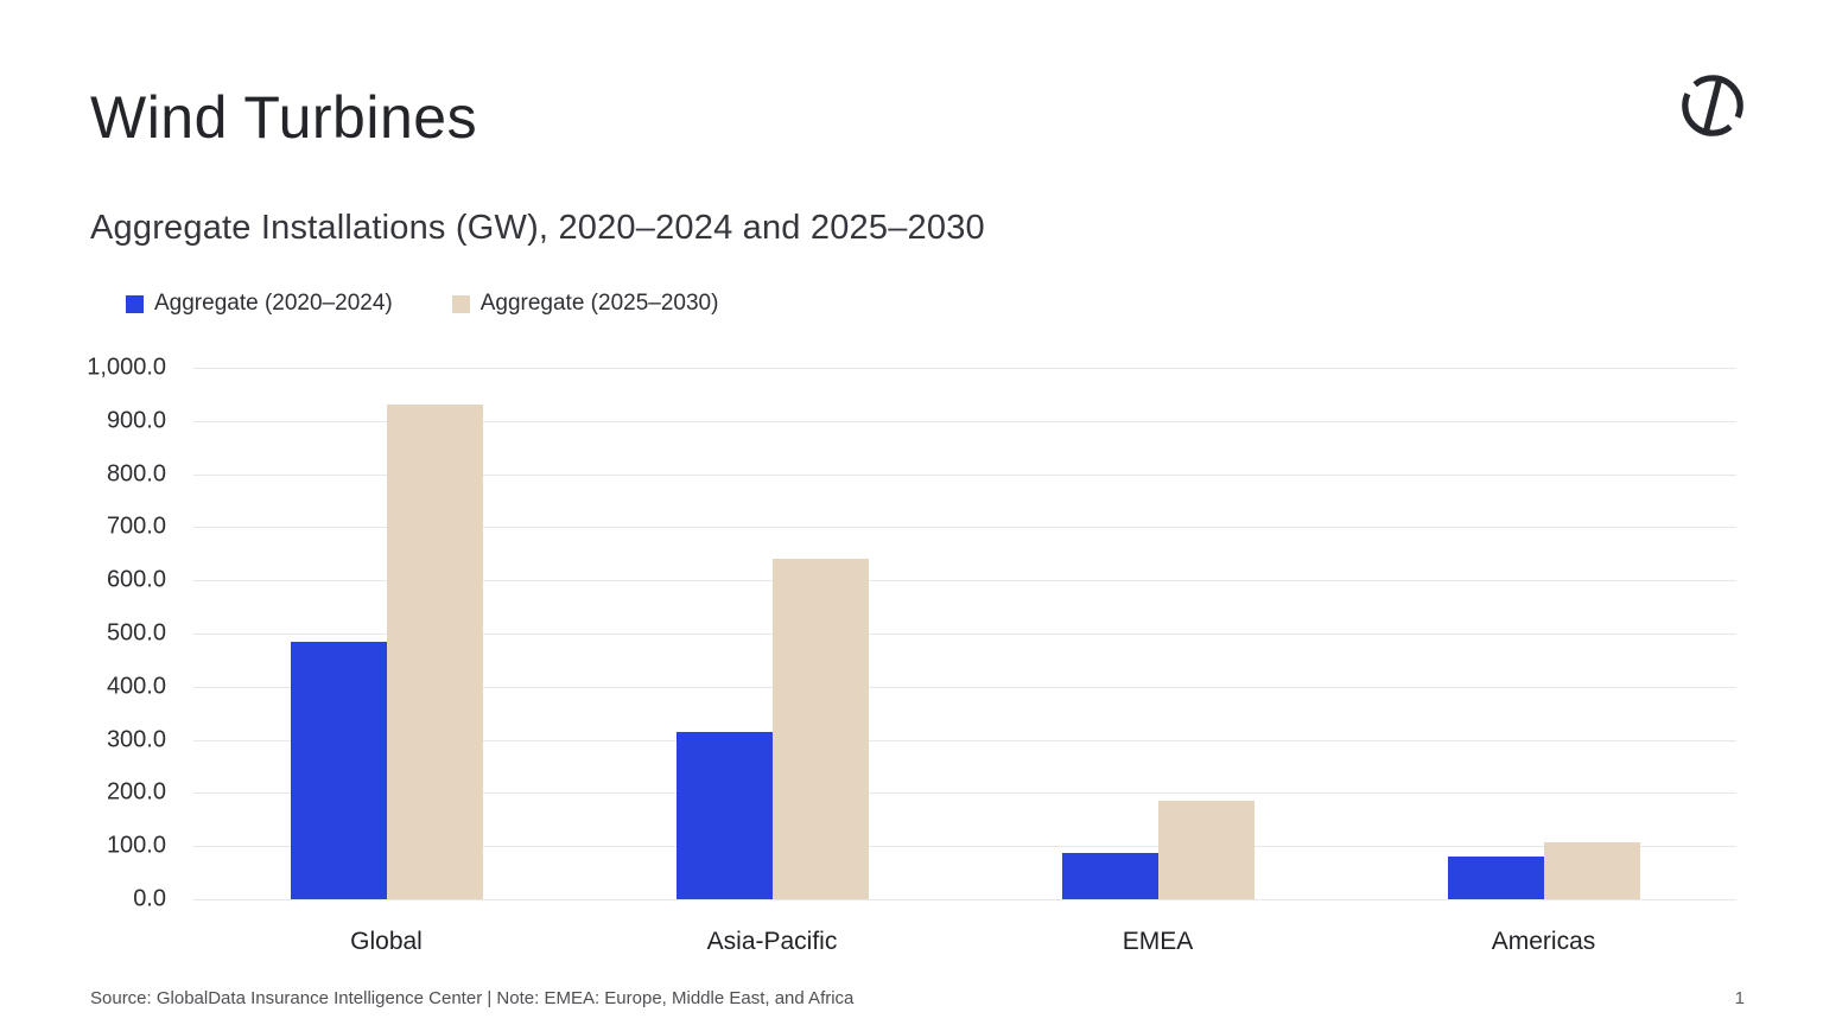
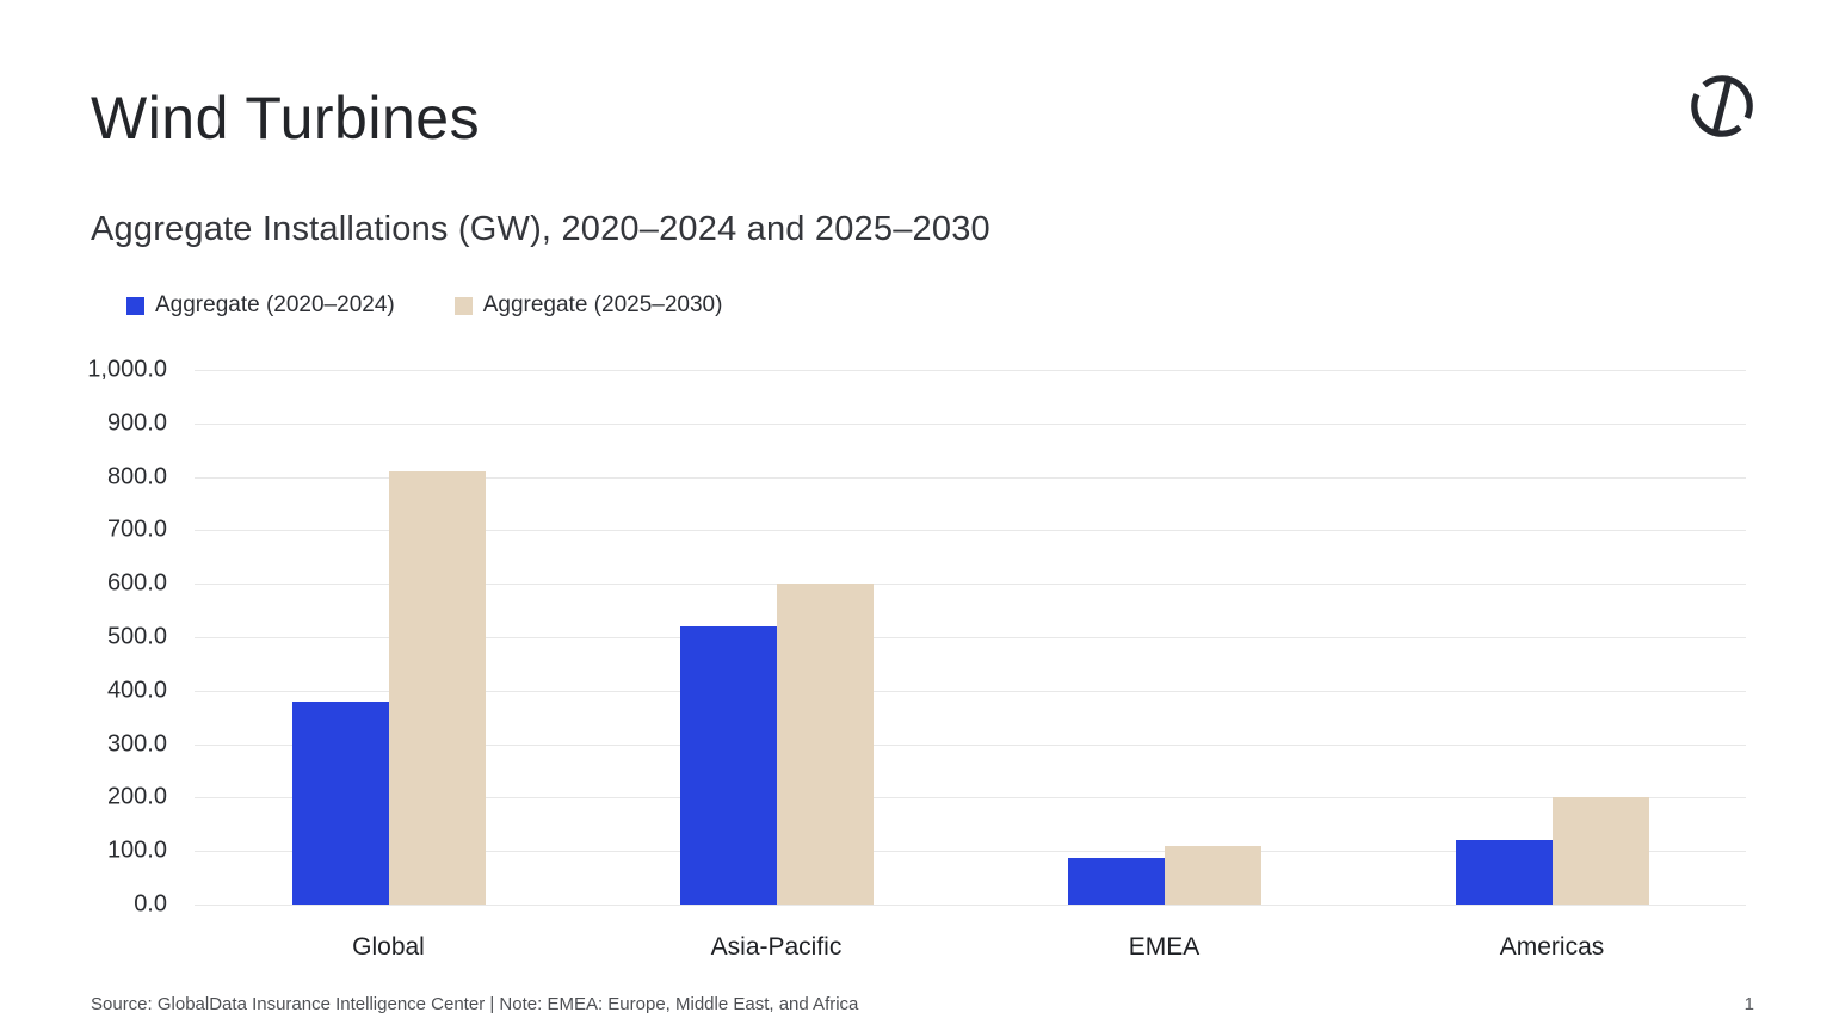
Aggregate (2020–2024)/Global: 480 -> 380
Aggregate (2025–2030)/Global: 930 -> 810
Aggregate (2020–2024)/Asia-Pacific: 320 -> 520
Aggregate (2025–2030)/Asia-Pacific: 640 -> 600
Aggregate (2025–2030)/EMEA: 180 -> 110
Aggregate (2020–2024)/Americas: 80 -> 120
Aggregate (2025–2030)/Americas: 110 -> 200
